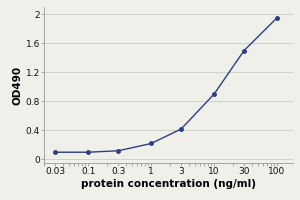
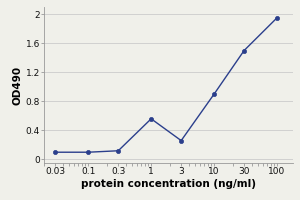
1: 0.22 -> 0.56
3: 0.42 -> 0.26
